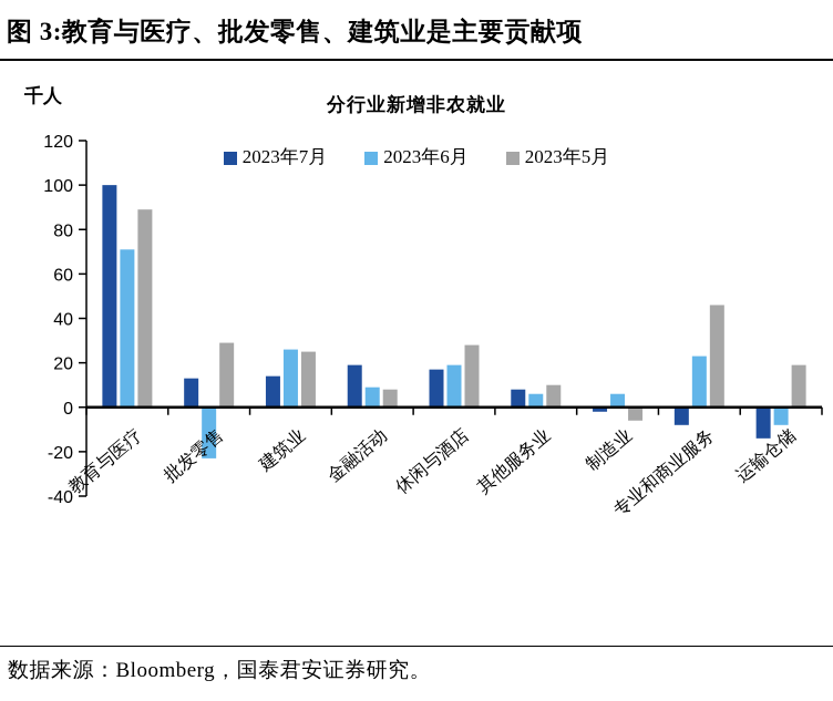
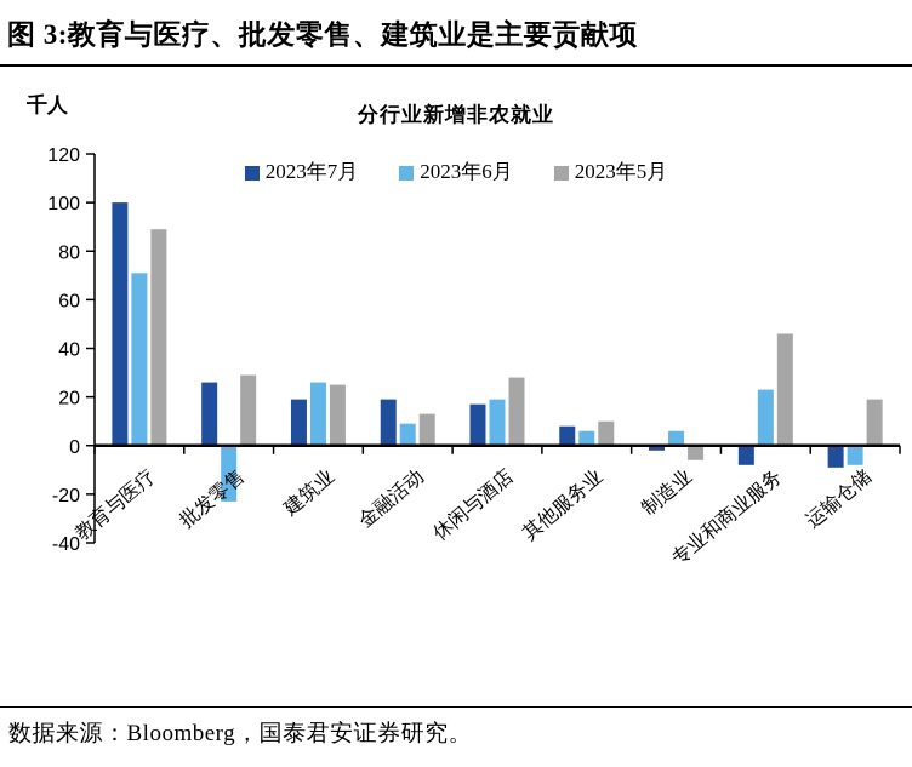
2023年7月/批发零售: 13 -> 26
2023年7月/建筑业: 14 -> 19
2023年5月/金融活动: 8 -> 13
2023年7月/运输仓储: -14 -> -9
